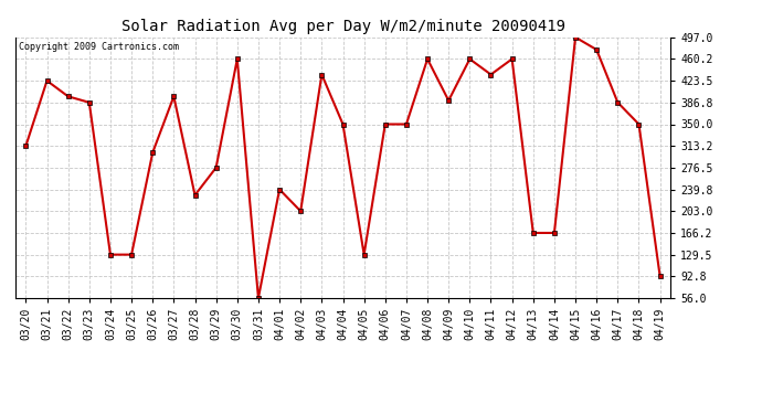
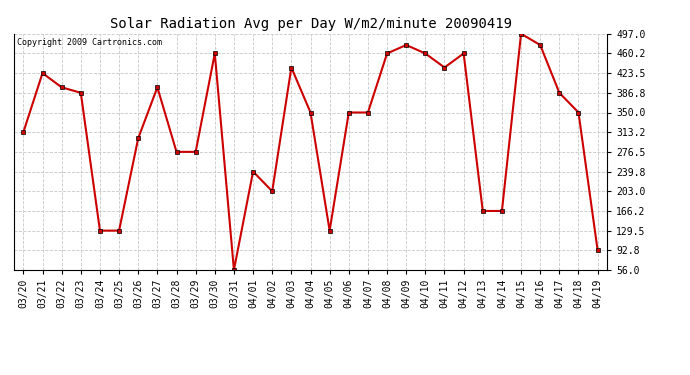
03/28: 230 -> 276
04/09: 390 -> 476
